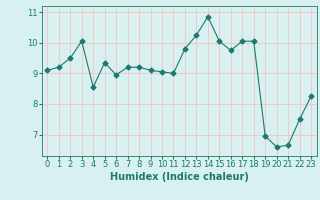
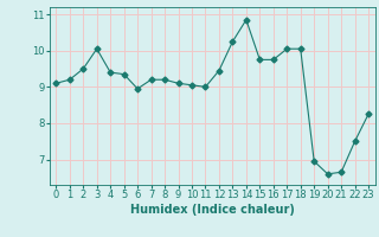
4: 8.55 -> 9.40
12: 9.80 -> 9.45
15: 10.05 -> 9.75
